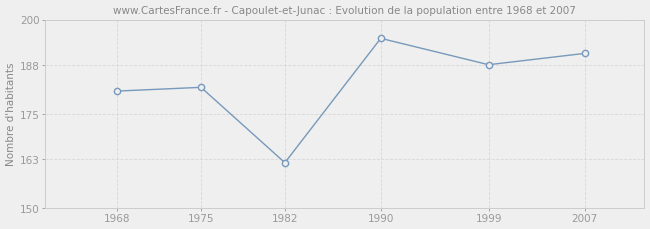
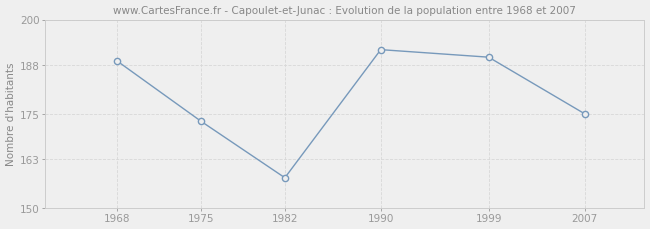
1968: 181 -> 189
1975: 182 -> 173
1982: 162 -> 158
1990: 195 -> 192
1999: 188 -> 190
2007: 191 -> 175
